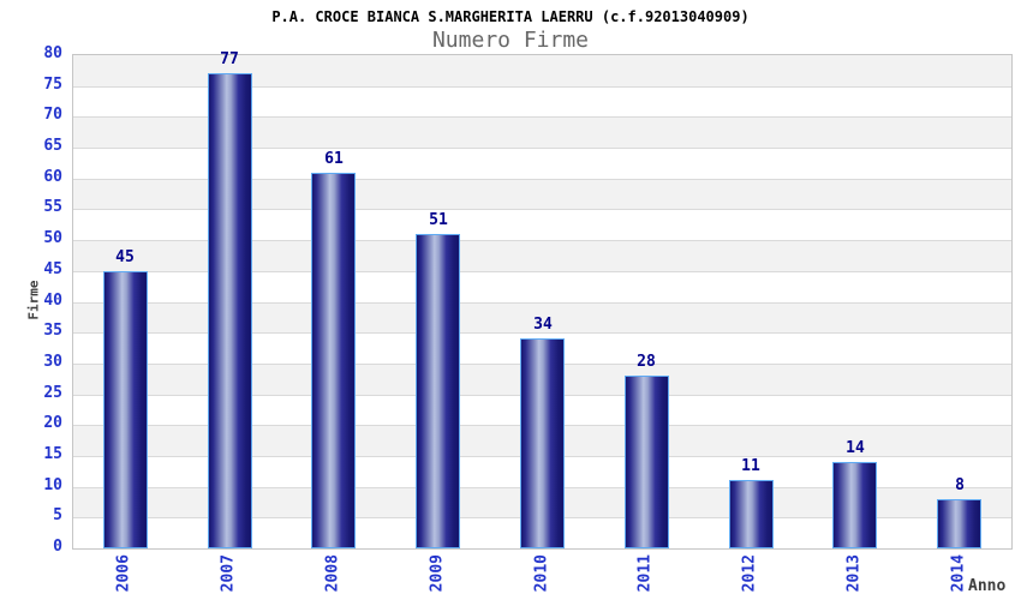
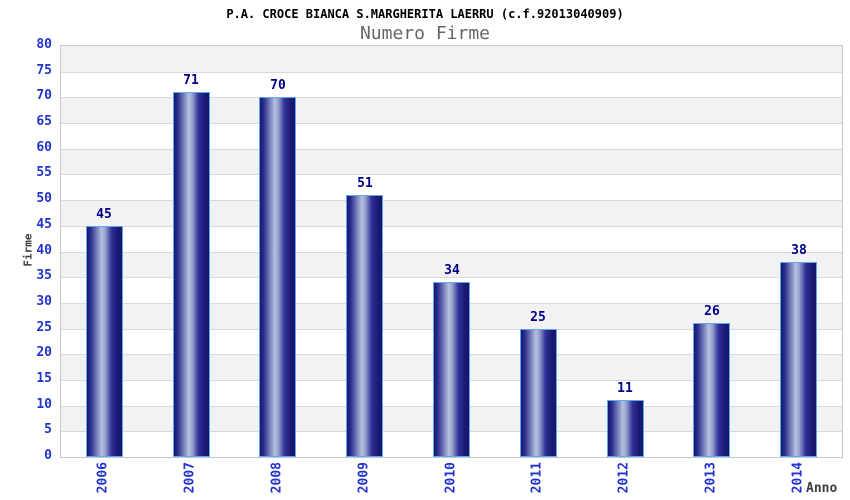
2007: 77 -> 71
2008: 61 -> 70
2011: 28 -> 25
2013: 14 -> 26
2014: 8 -> 38
